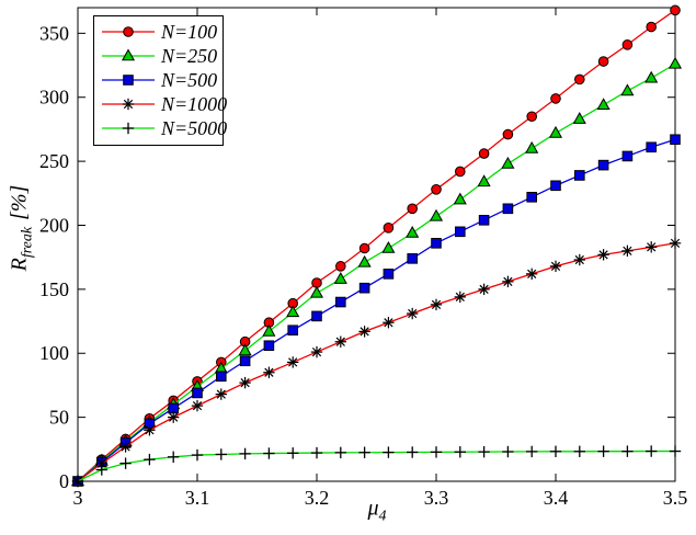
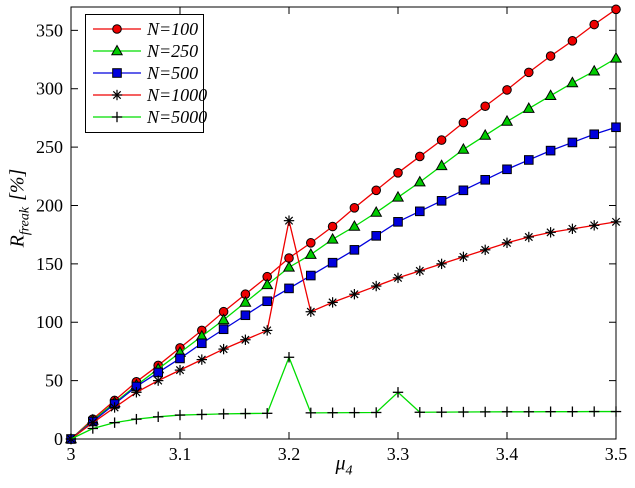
N=1000/3.2: 101 -> 187
N=5000/3.2: 22 -> 70
N=5000/3.3: 23 -> 40
